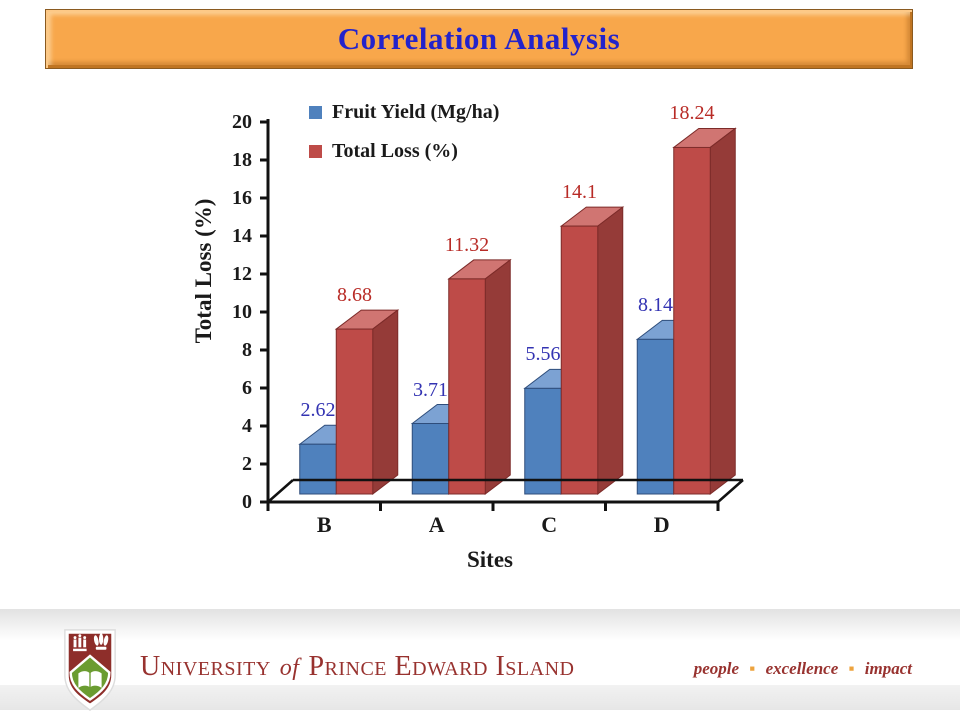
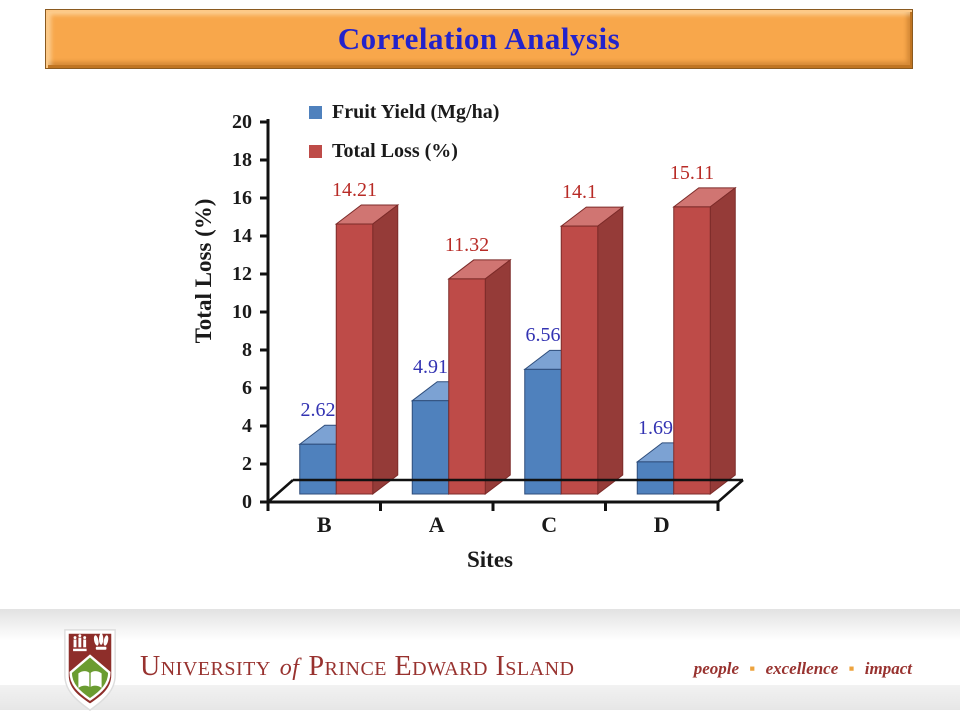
Total Loss (%)/B: 8.68 -> 14.21
Fruit Yield (Mg/ha)/A: 3.71 -> 4.91
Fruit Yield (Mg/ha)/C: 5.56 -> 6.56
Fruit Yield (Mg/ha)/D: 8.14 -> 1.69
Total Loss (%)/D: 18.24 -> 15.11
